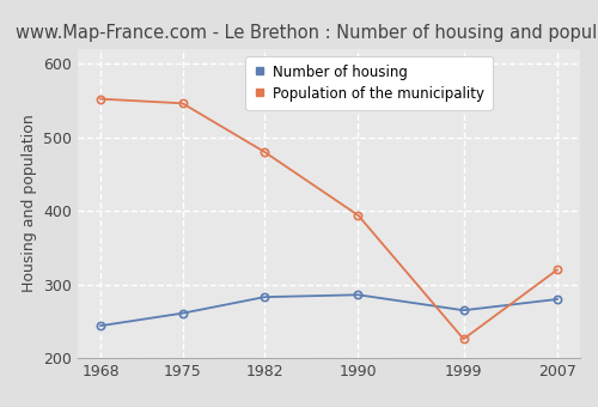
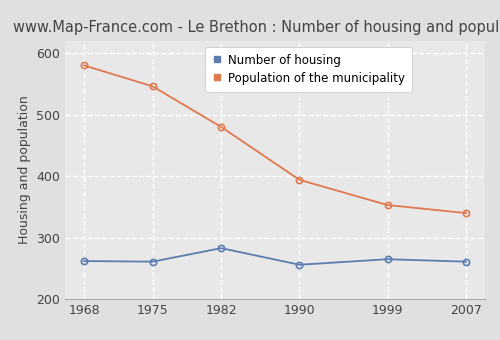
Number of housing/1968: 244 -> 262
Population of the municipality/1968: 552 -> 580
Number of housing/1990: 286 -> 256
Population of the municipality/1999: 226 -> 353
Number of housing/2007: 280 -> 261
Population of the municipality/2007: 320 -> 340
